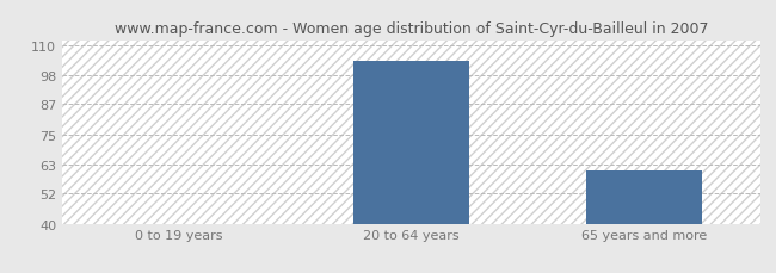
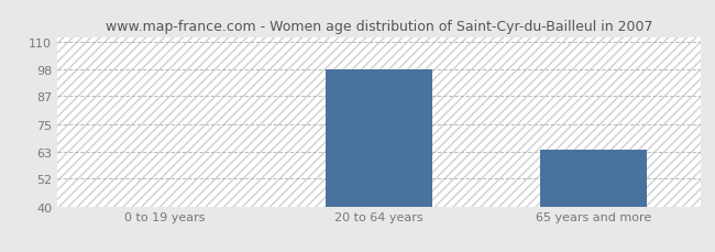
20 to 64 years: 104 -> 98
65 years and more: 61 -> 64
